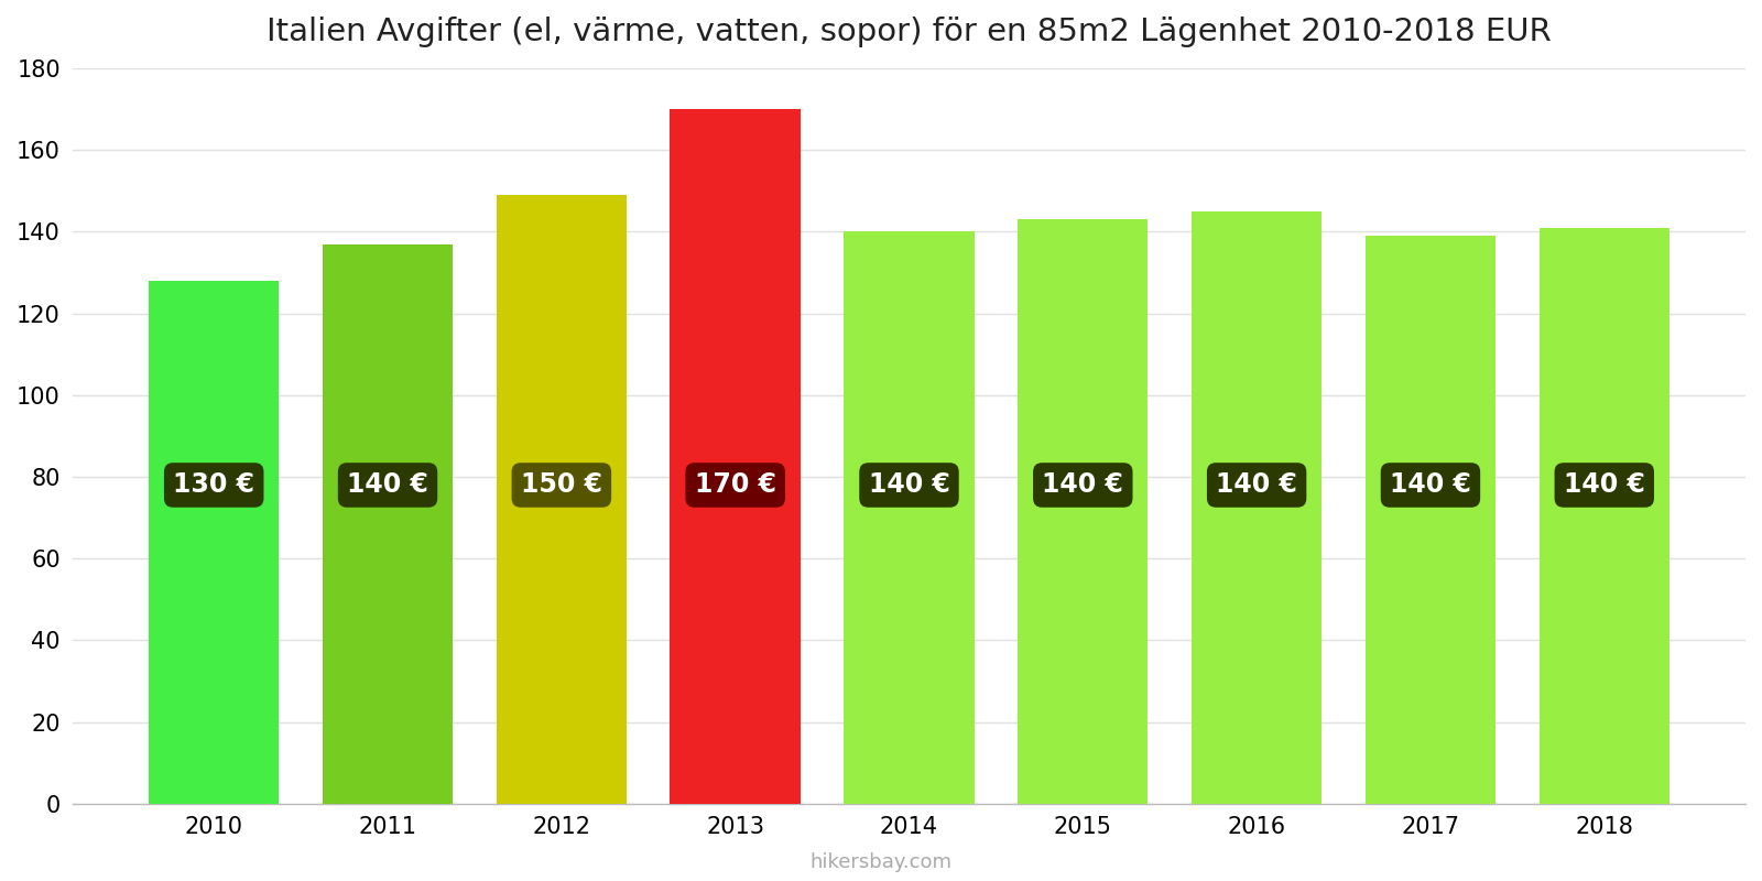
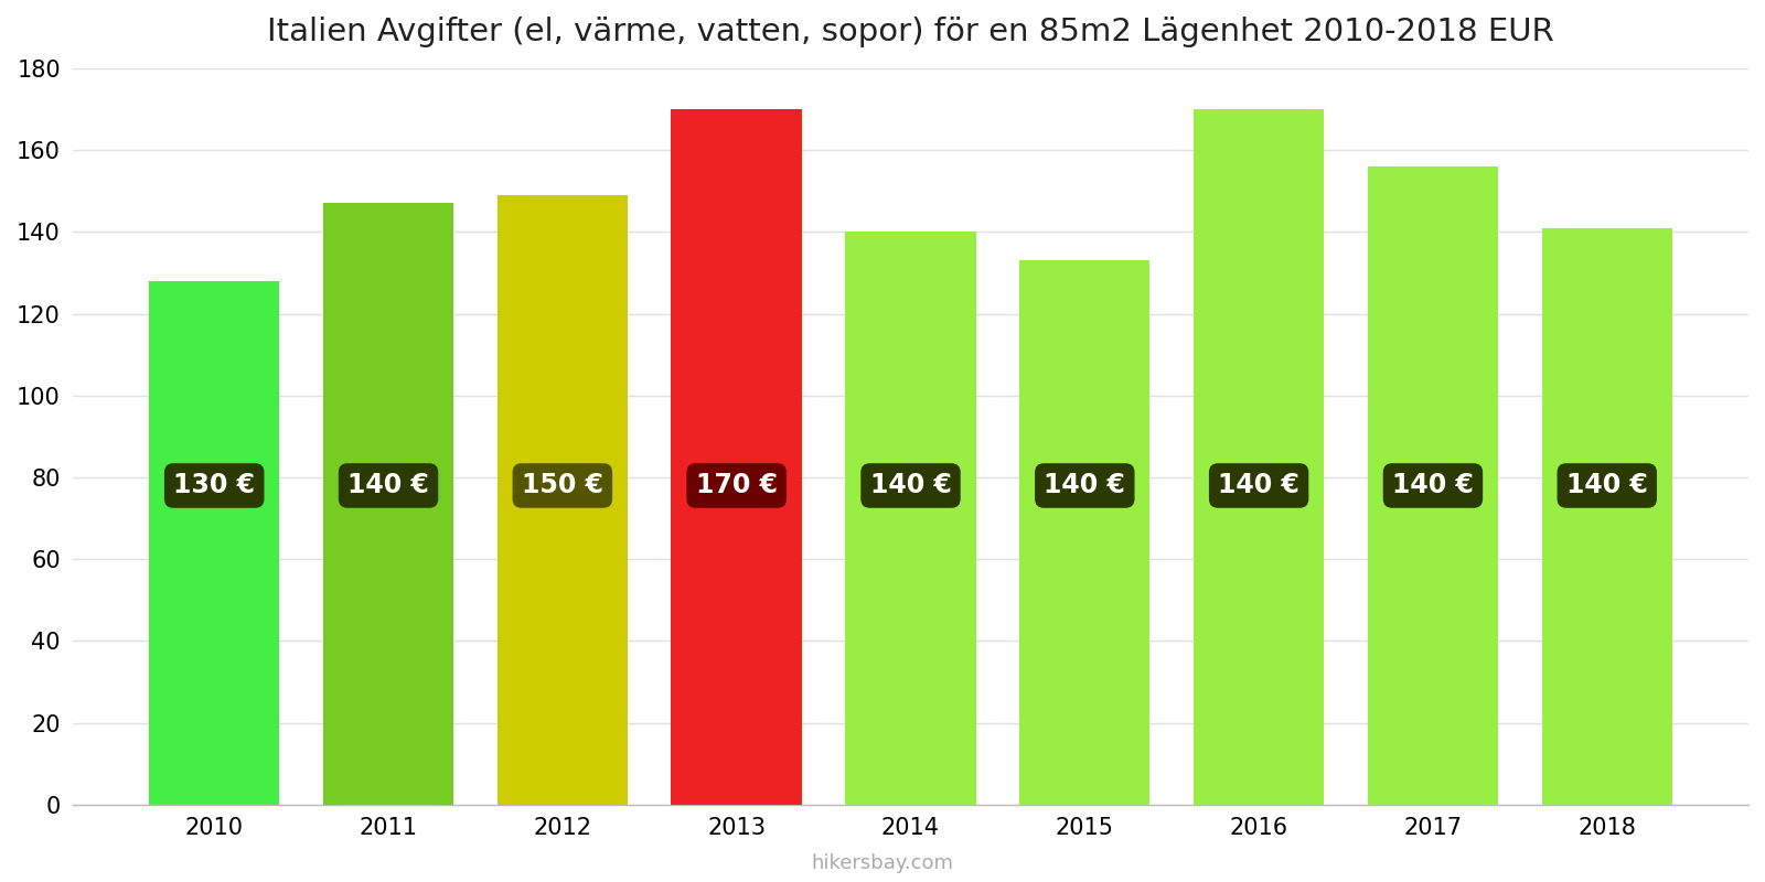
2011: 137 -> 147
2015: 143 -> 133
2016: 145 -> 170
2017: 139 -> 156
